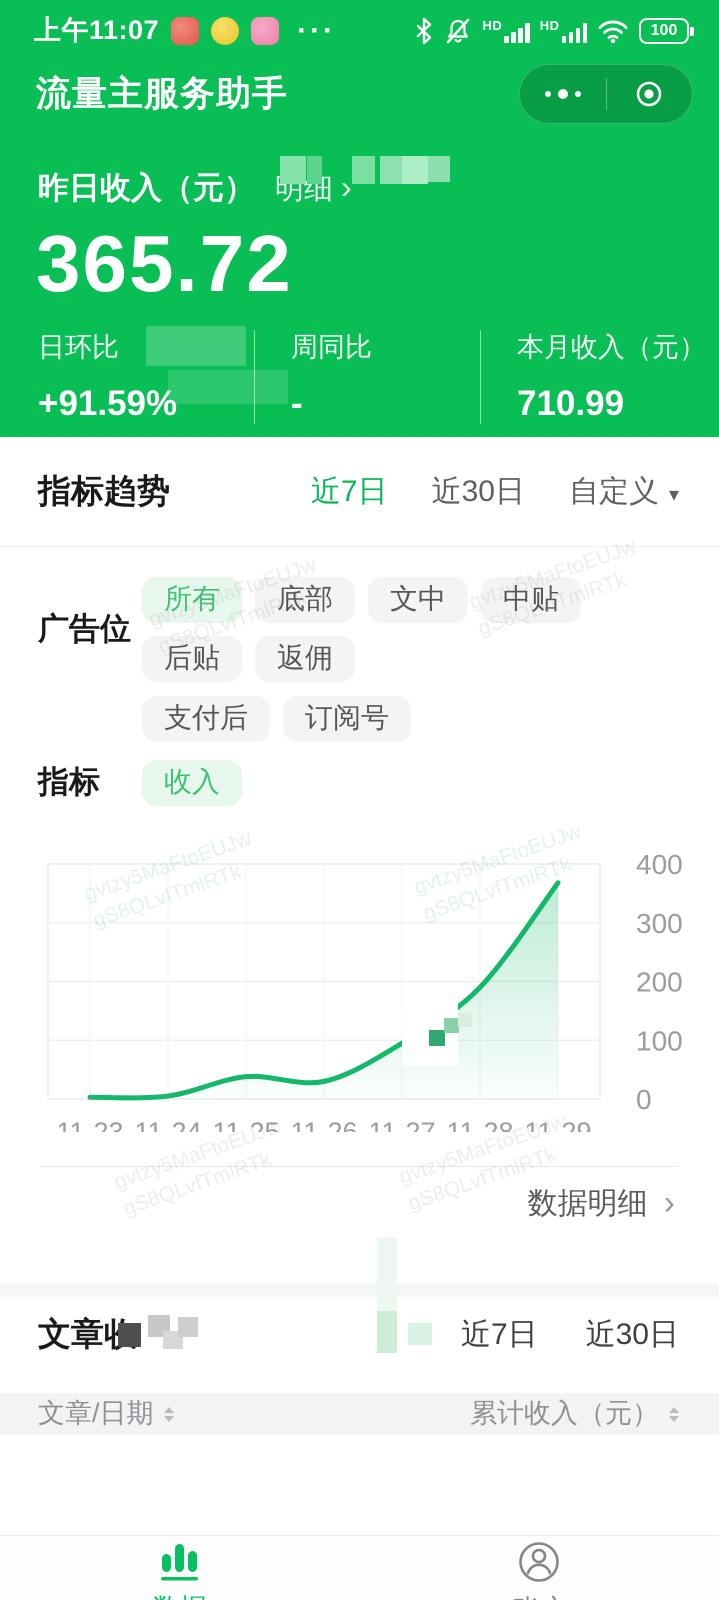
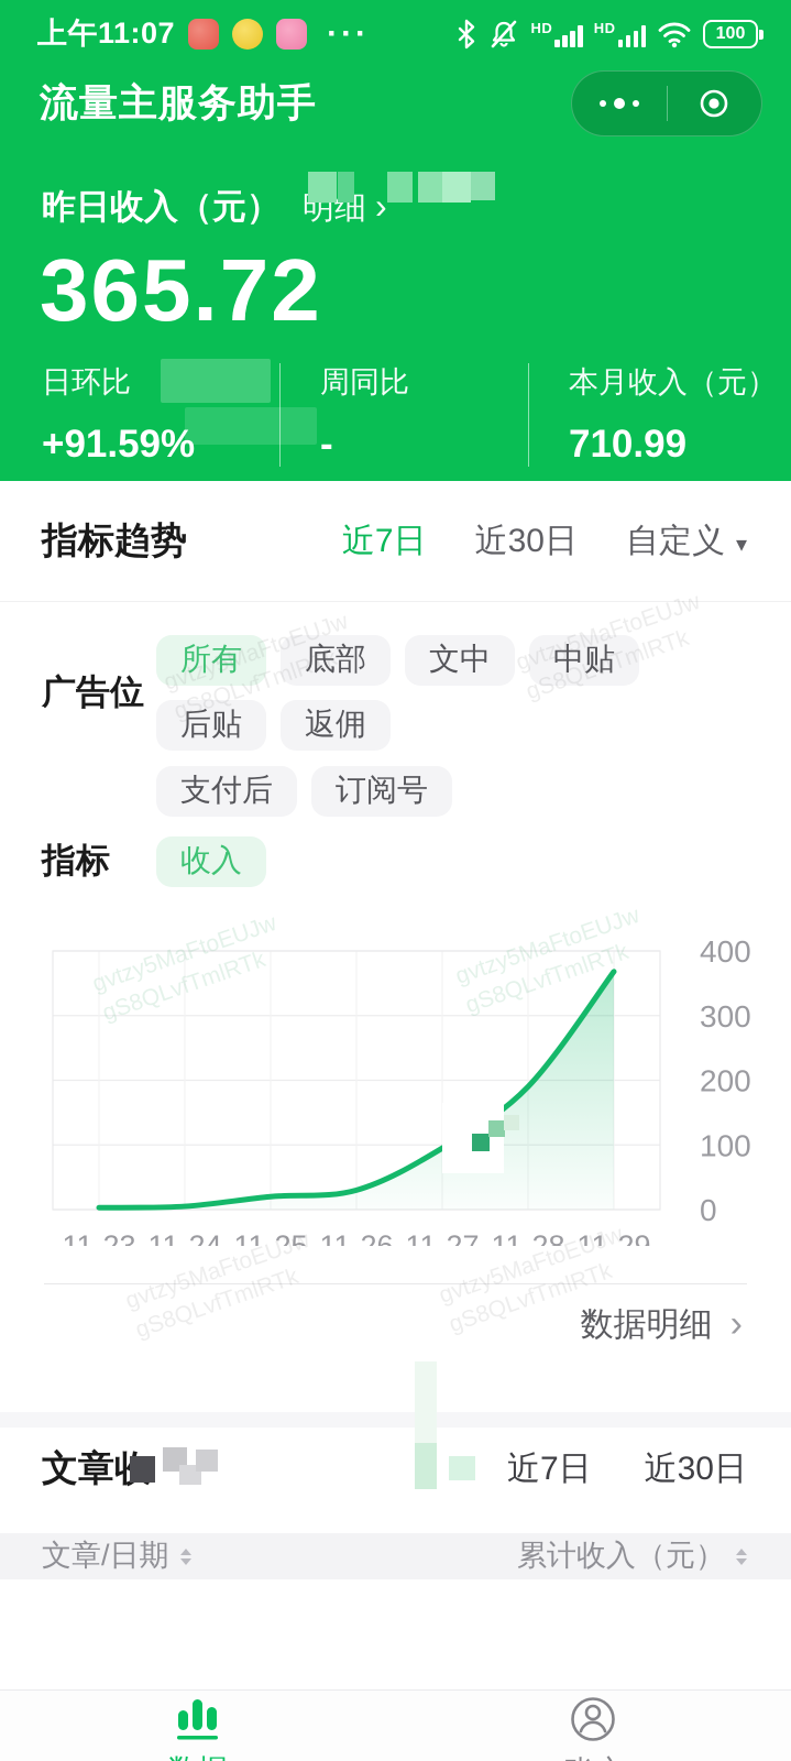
11-25: 40 -> 20
